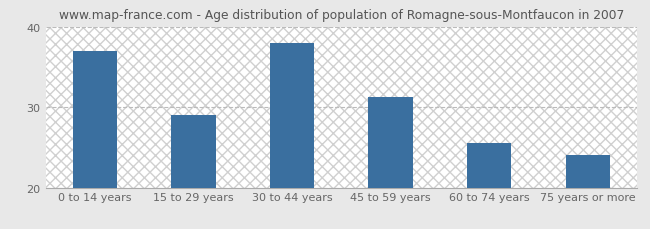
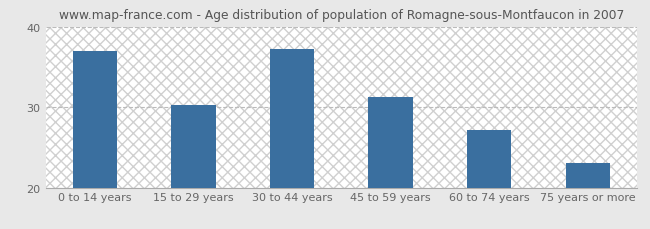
15 to 29 years: 29.0 -> 30.2
30 to 44 years: 38.0 -> 37.2
60 to 74 years: 25.5 -> 27.2
75 years or more: 24.0 -> 23.0
